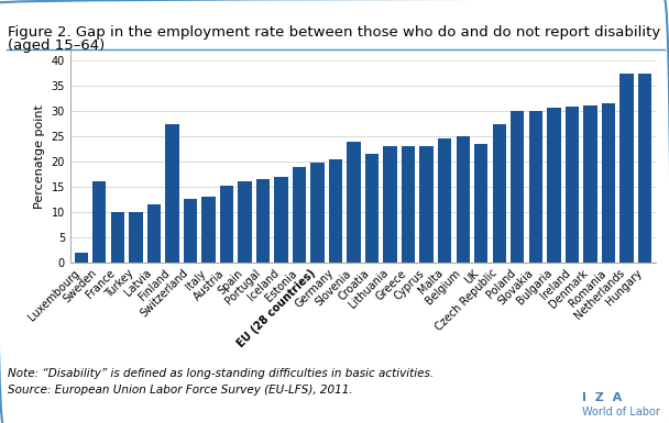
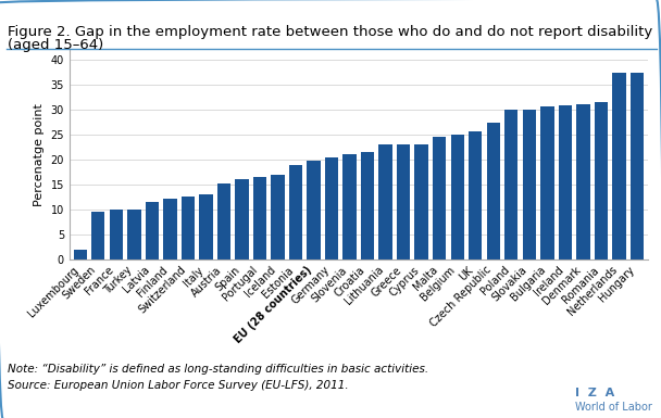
Sweden: 16.0 -> 9.5
Finland: 27.5 -> 12.2
Slovenia: 24.0 -> 21.2
UK: 23.5 -> 25.7
